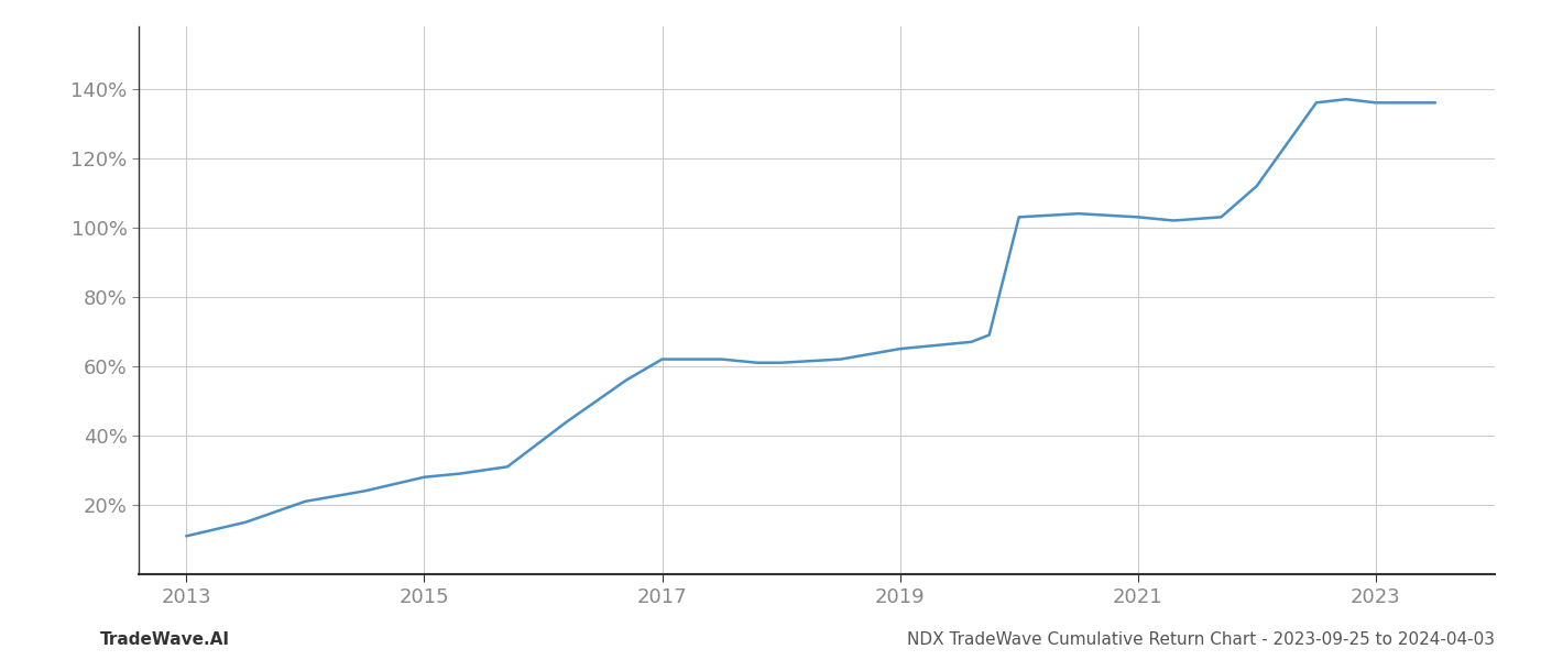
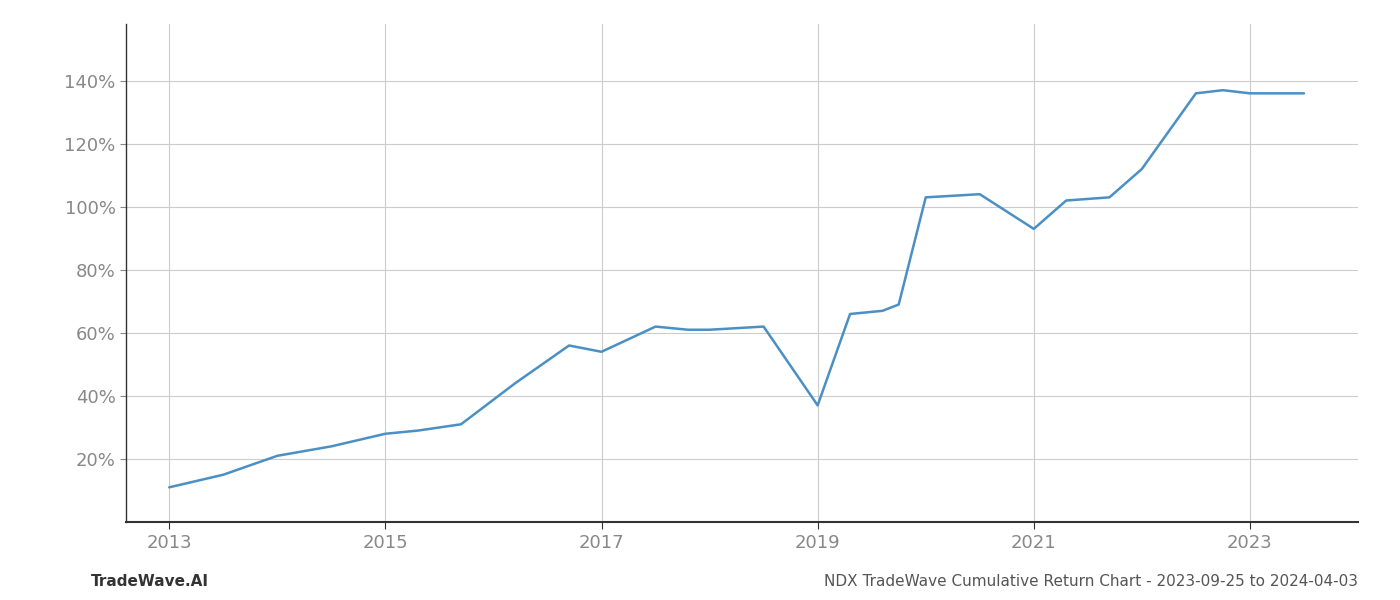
2017: 62% -> 54%
2019: 65% -> 37%
2021: 103% -> 93%
